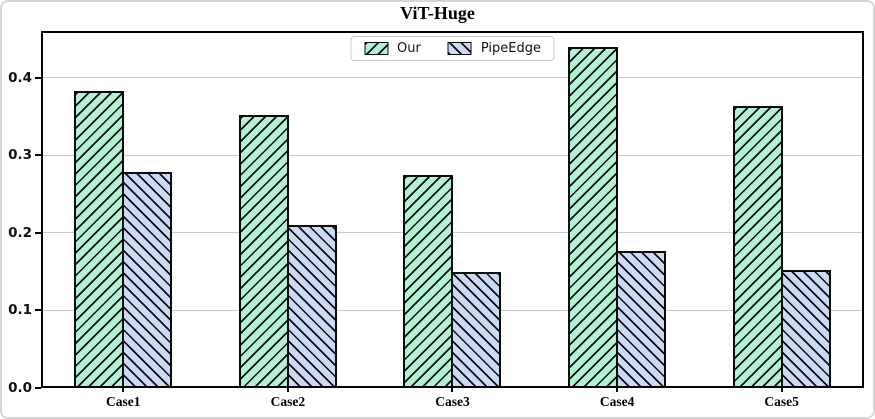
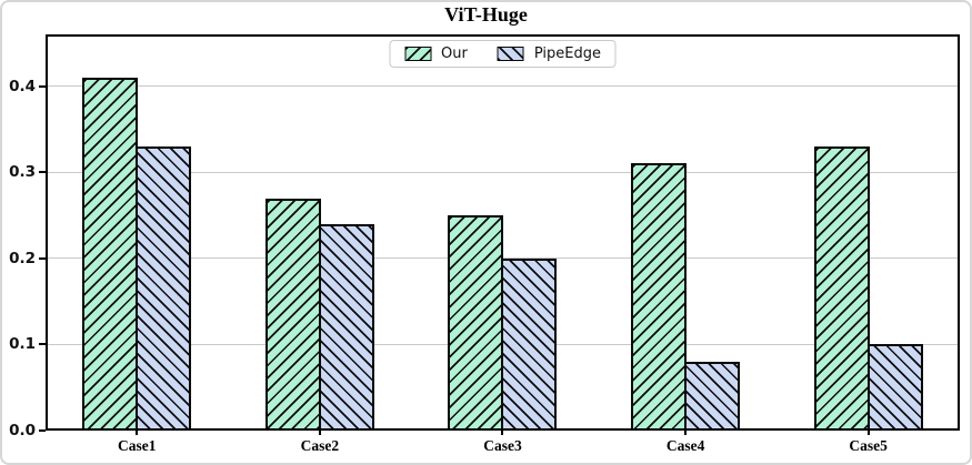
Our/Case1: 0.38 -> 0.41
PipeEdge/Case1: 0.28 -> 0.33
Our/Case2: 0.35 -> 0.27
PipeEdge/Case2: 0.21 -> 0.24
Our/Case3: 0.27 -> 0.25
PipeEdge/Case3: 0.15 -> 0.20
Our/Case4: 0.44 -> 0.31
PipeEdge/Case4: 0.18 -> 0.08
Our/Case5: 0.36 -> 0.33
PipeEdge/Case5: 0.15 -> 0.10
